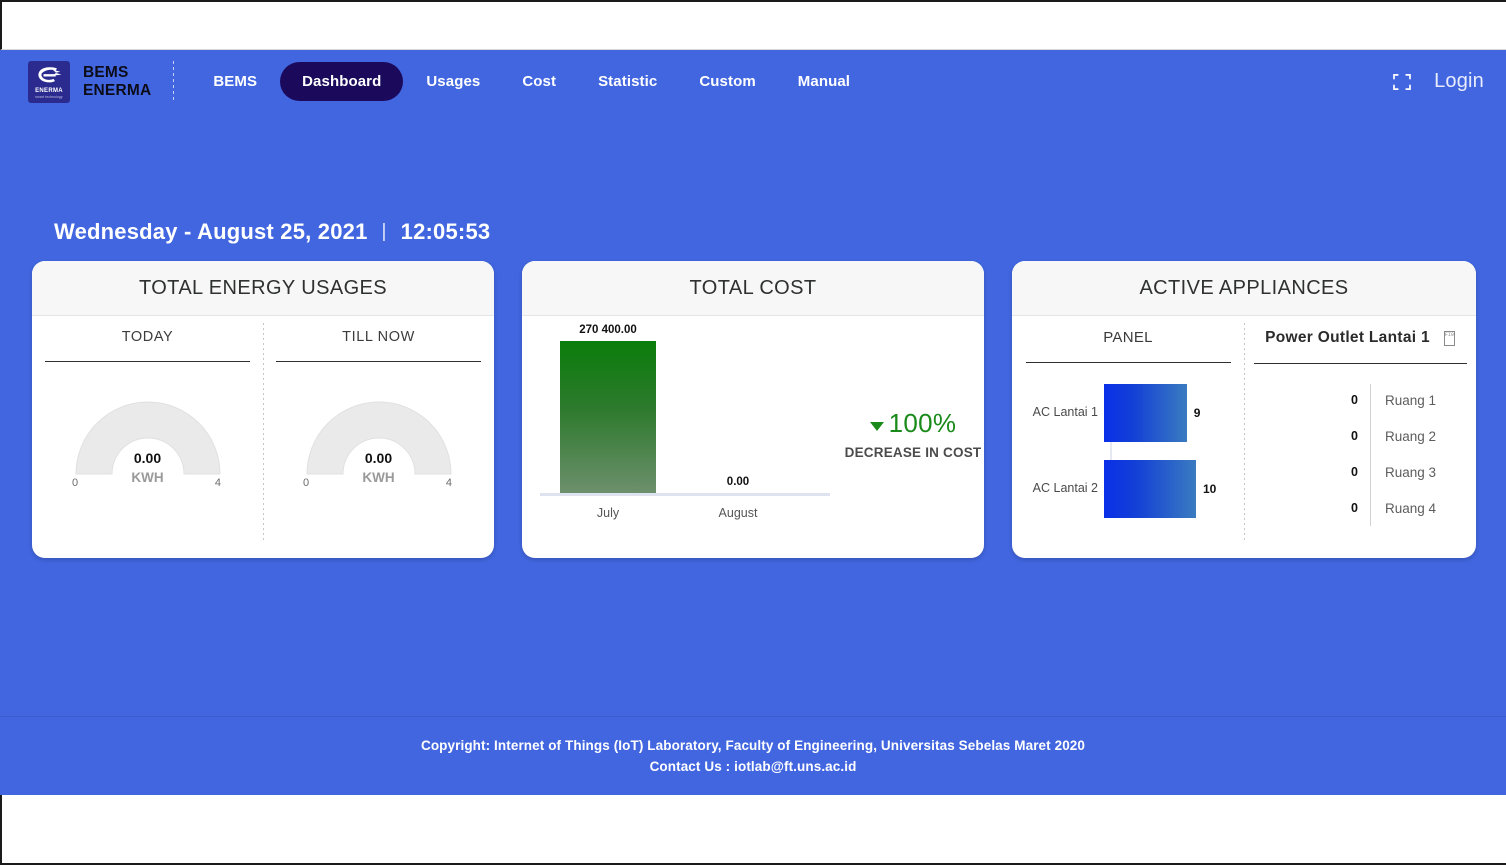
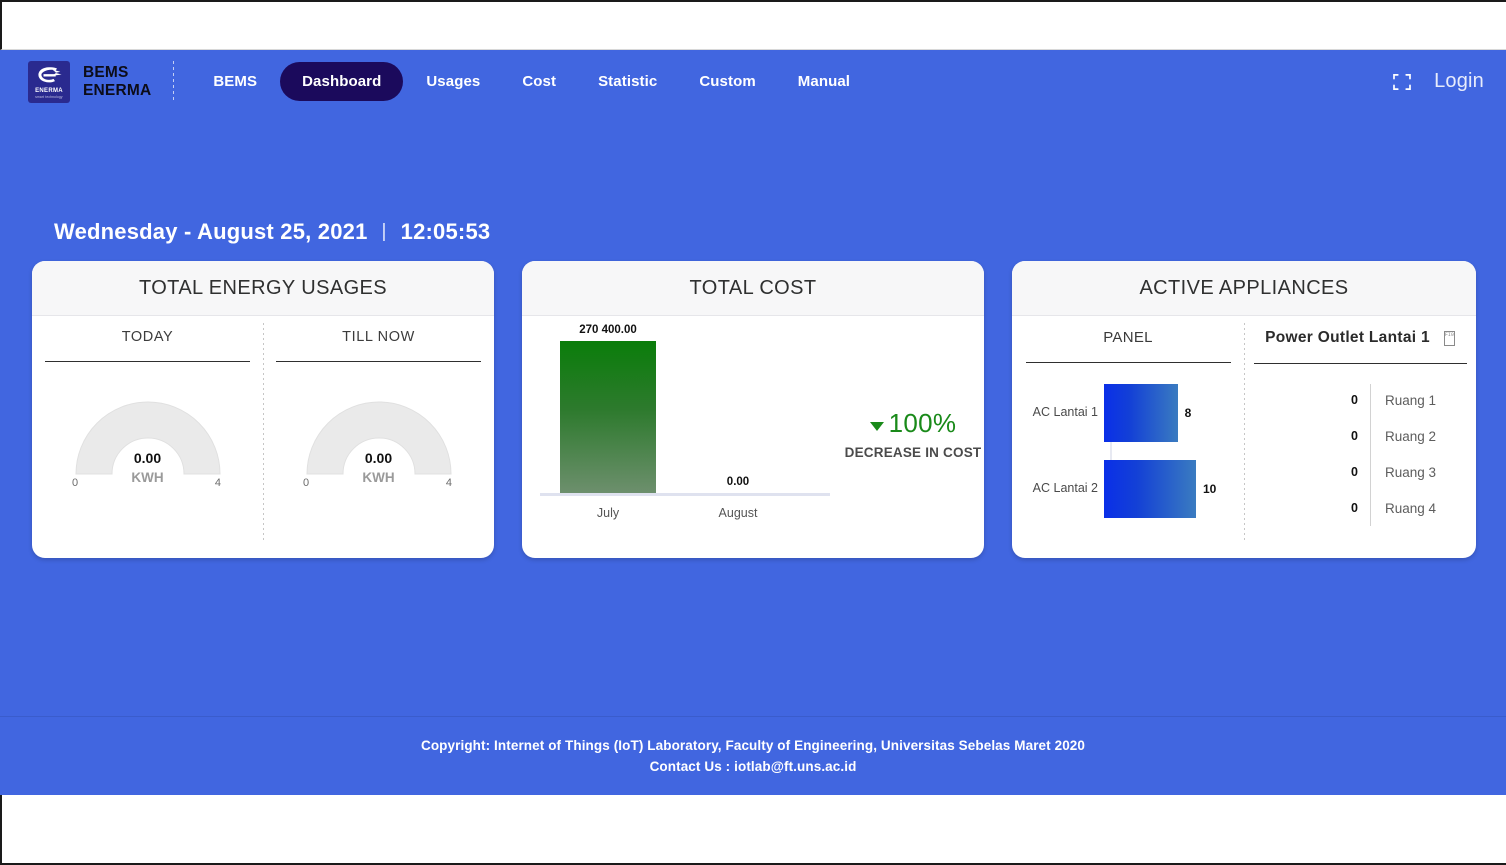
PANEL/AC Lantai 1: 9 -> 8
